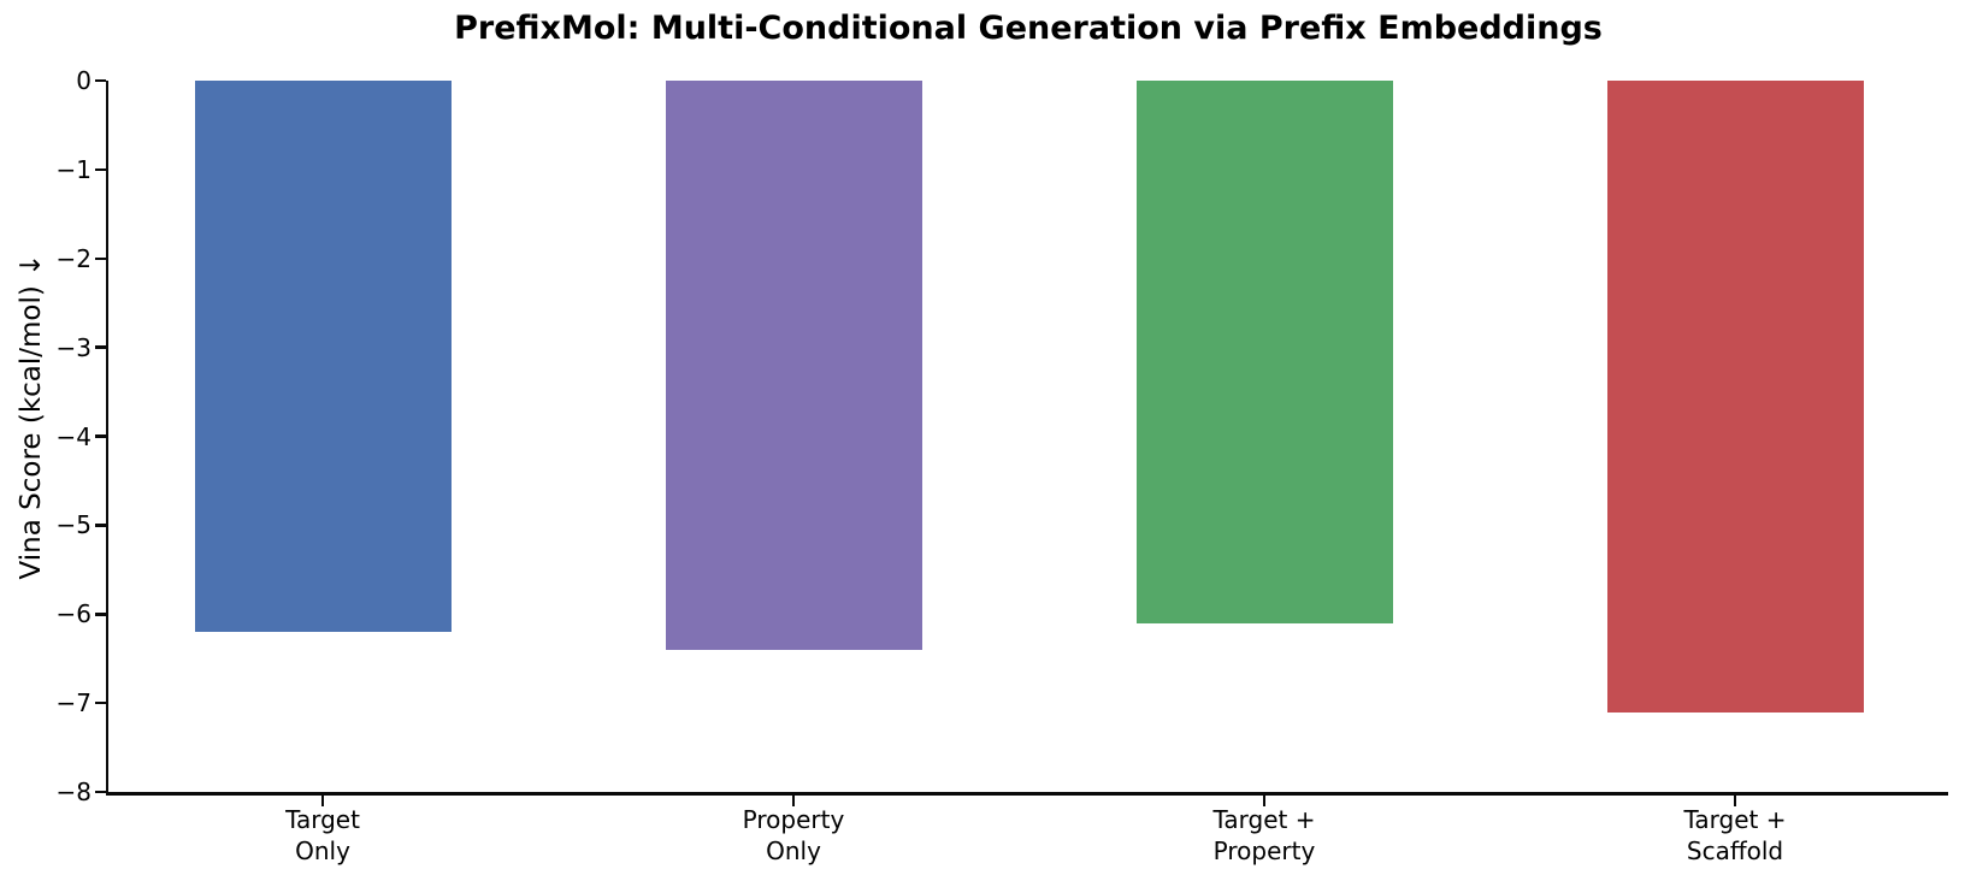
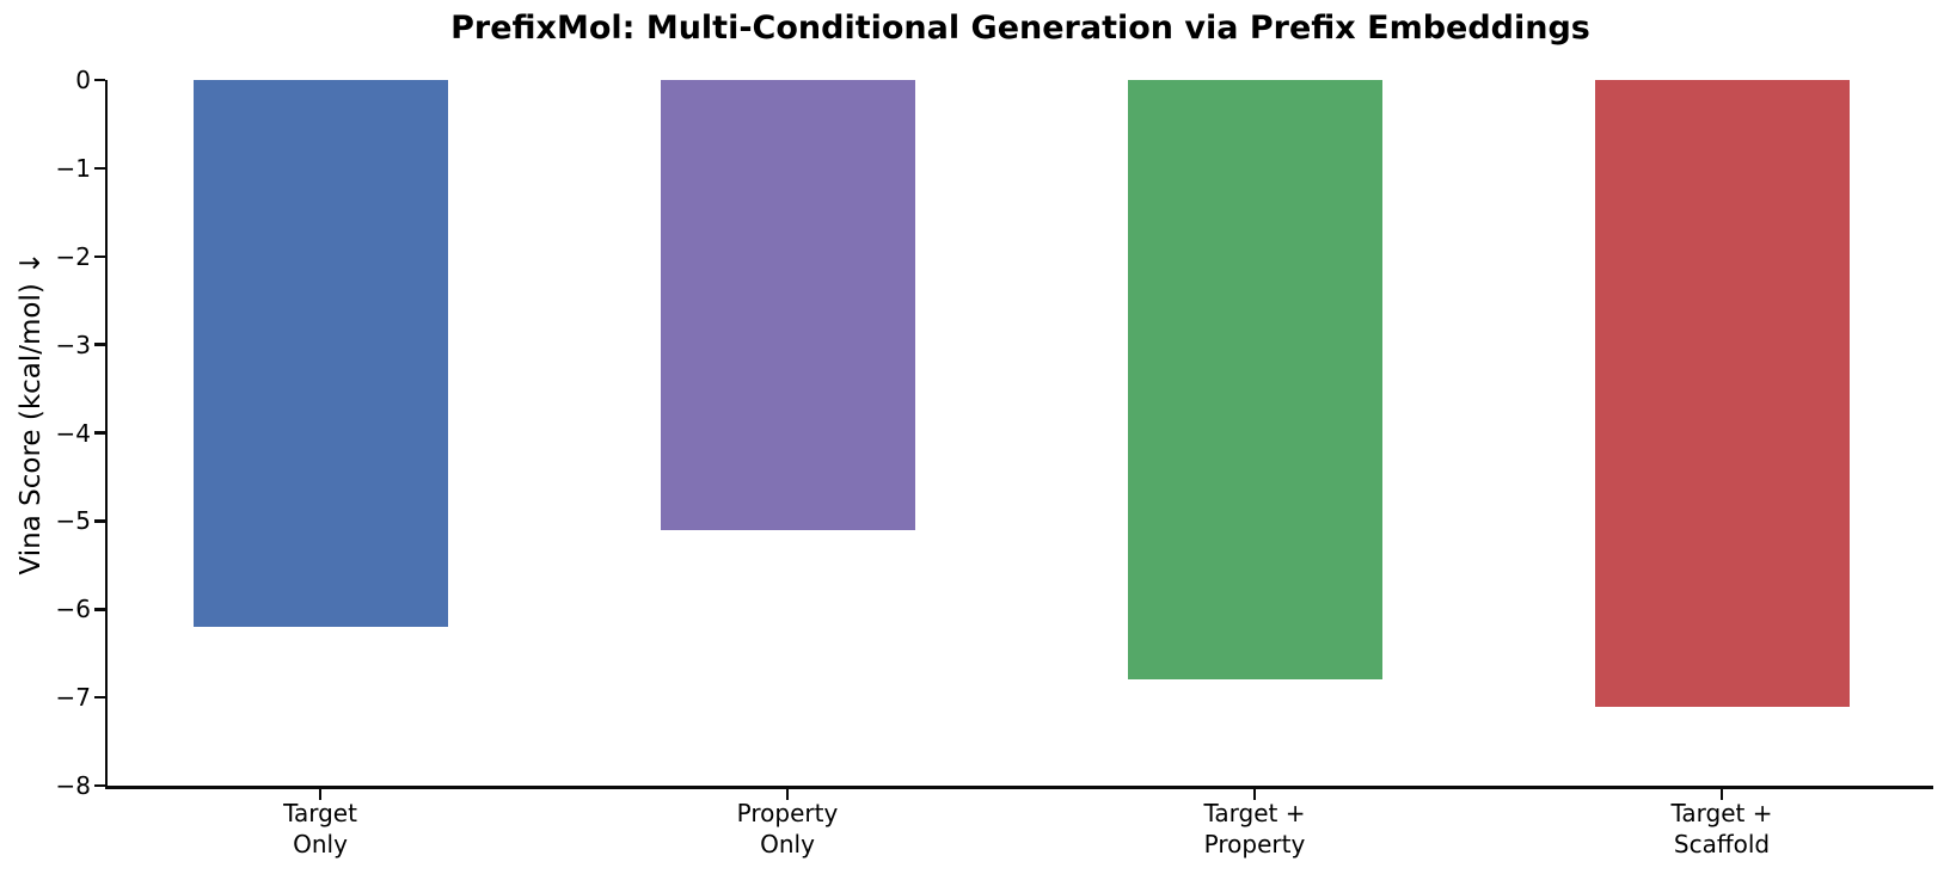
Property Only: -6.4 -> -5.1
Target + Property: -6.1 -> -6.8
